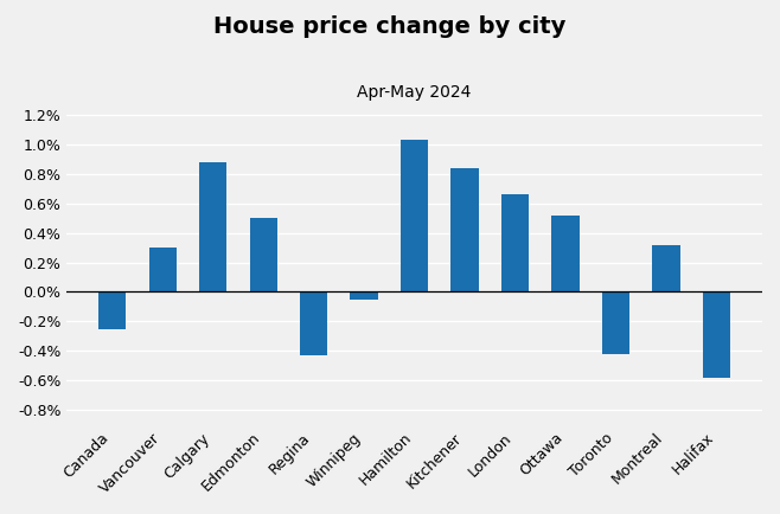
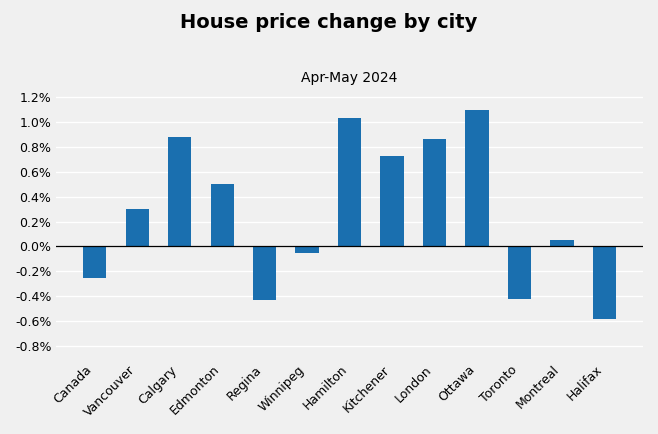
Kitchener: 0.84% -> 0.73%
London: 0.66% -> 0.86%
Ottawa: 0.52% -> 1.10%
Montreal: 0.32% -> 0.05%
